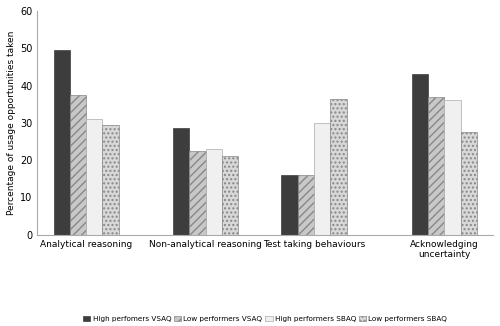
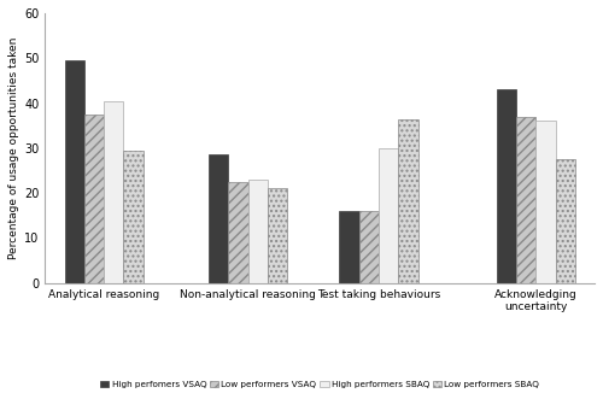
High performers SBAQ/Analytical reasoning: 31.0 -> 40.5
